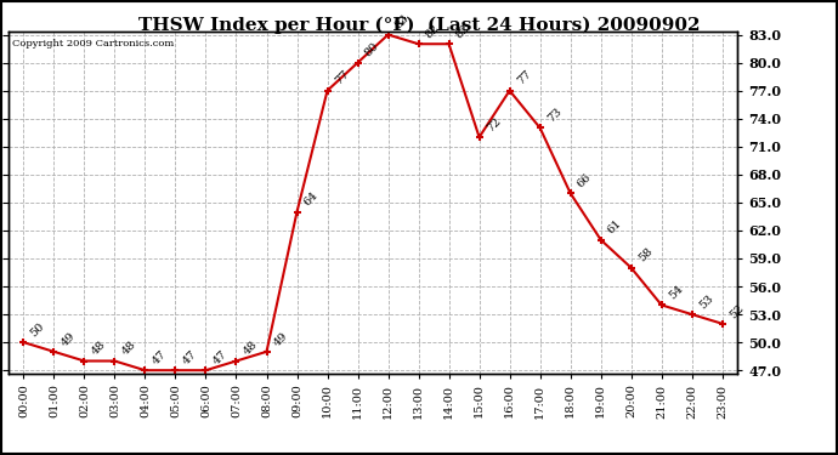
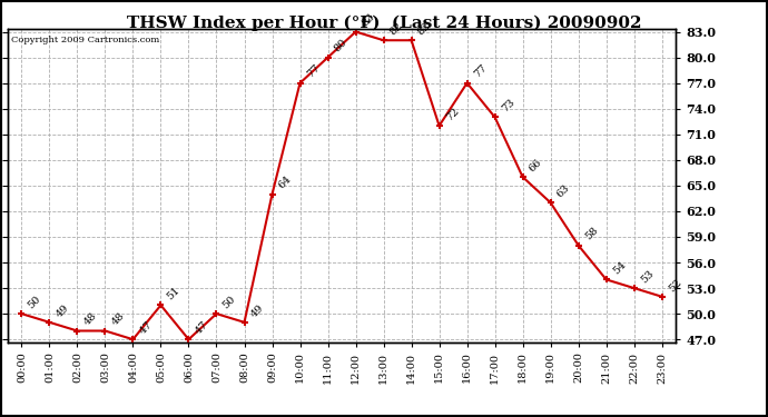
05:00: 47 -> 51
07:00: 48 -> 50
19:00: 61 -> 63
